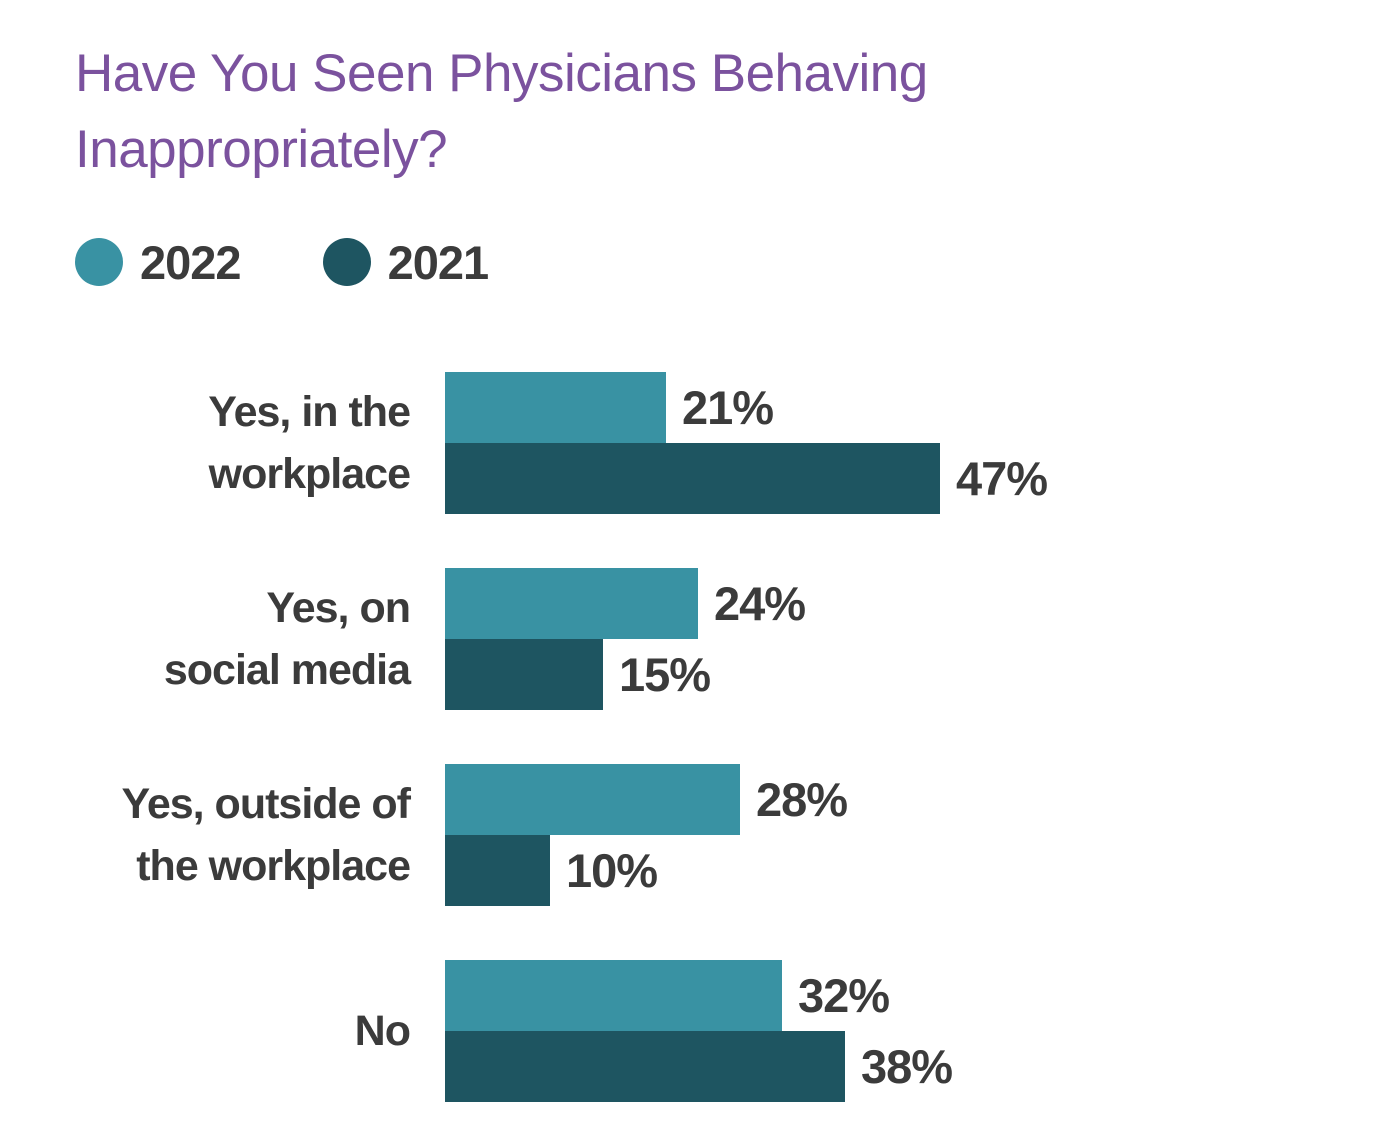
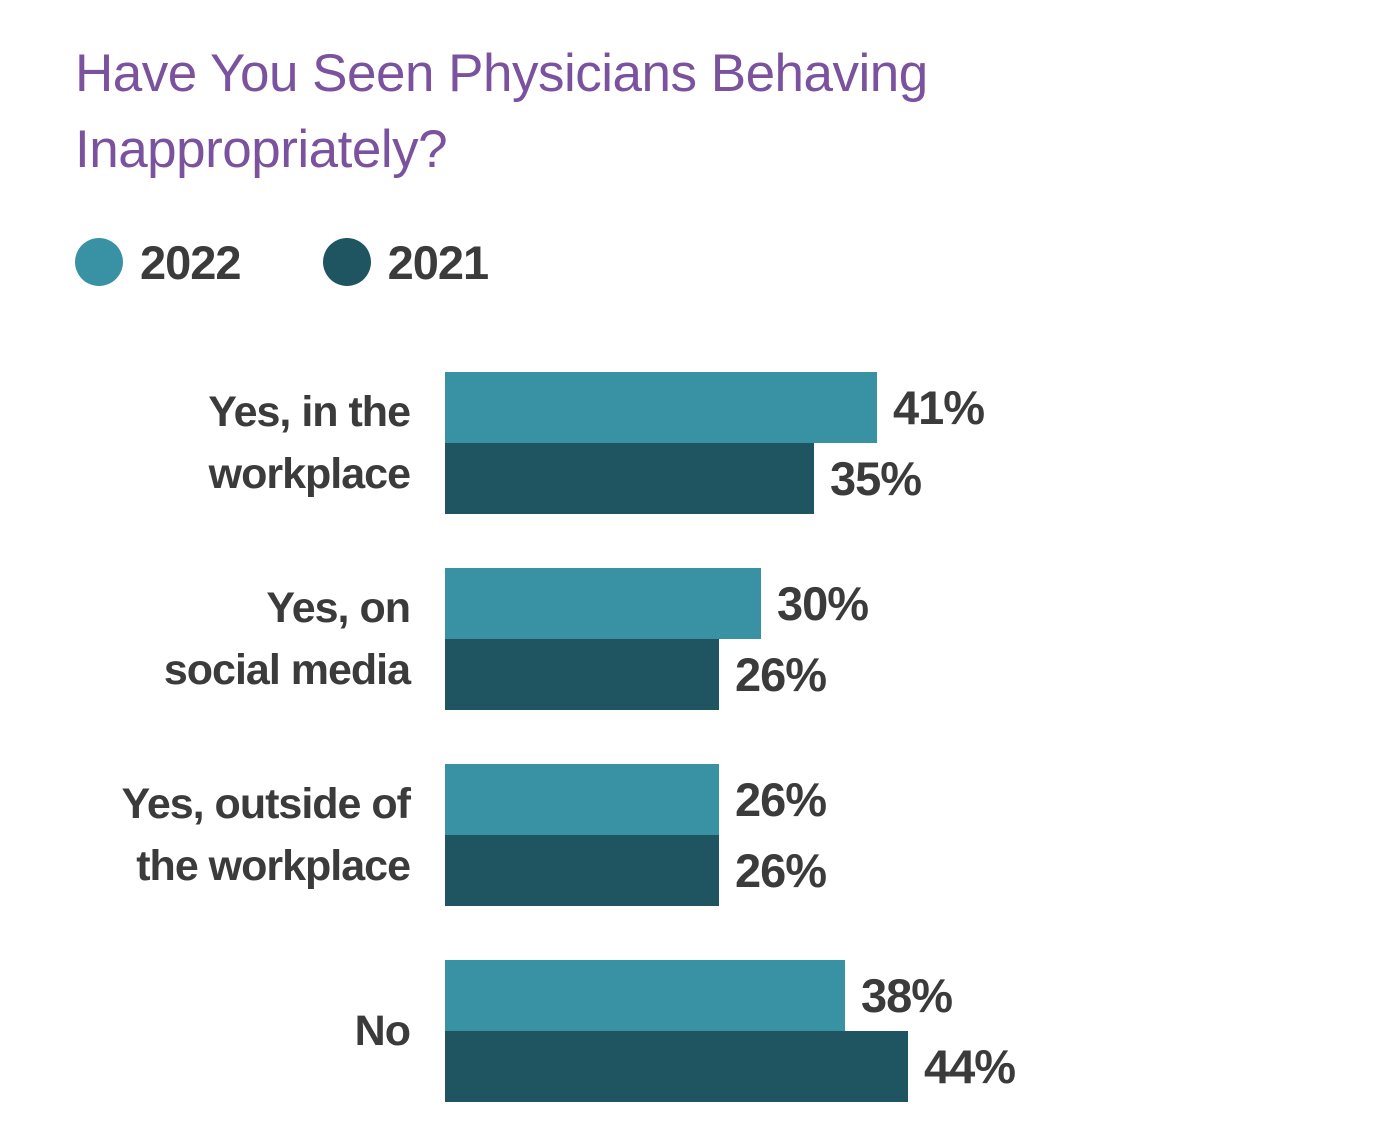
2022/Yes, in the workplace: 21% -> 41%
2021/Yes, in the workplace: 47% -> 35%
2022/Yes, on social media: 24% -> 30%
2021/Yes, on social media: 15% -> 26%
2022/Yes, outside of the workplace: 28% -> 26%
2021/Yes, outside of the workplace: 10% -> 26%
2022/No: 32% -> 38%
2021/No: 38% -> 44%
